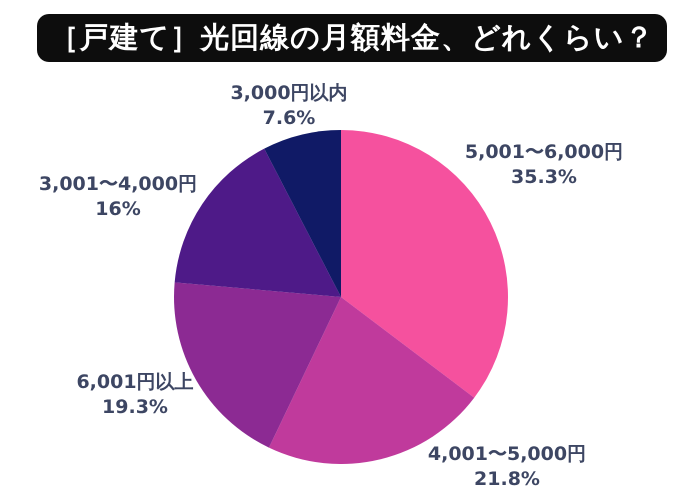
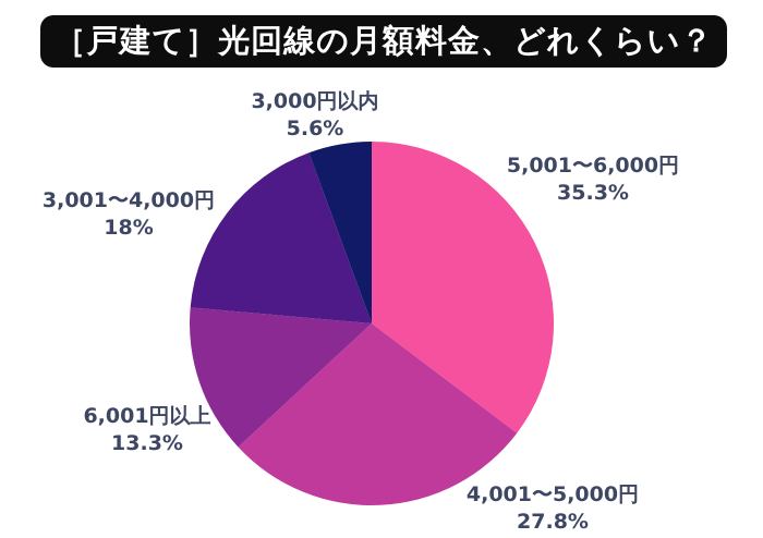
4,001〜5,000円: 21.8% -> 27.8%
6,001円以上: 19.3% -> 13.3%
3,001〜4,000円: 16% -> 18%
3,000円以内: 7.6% -> 5.6%
